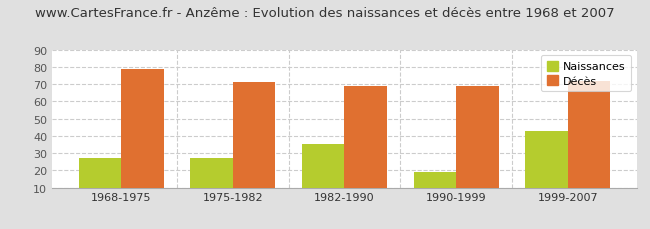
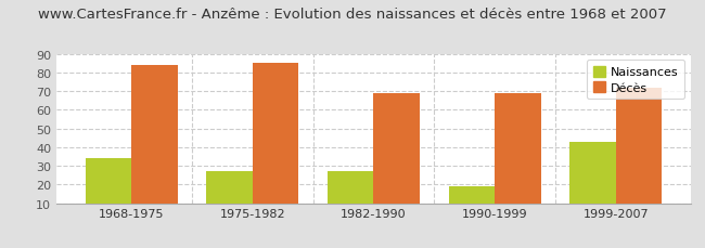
Naissances/1968-1975: 27 -> 34
Décès/1968-1975: 79 -> 84
Décès/1975-1982: 71 -> 85
Naissances/1982-1990: 35 -> 27
